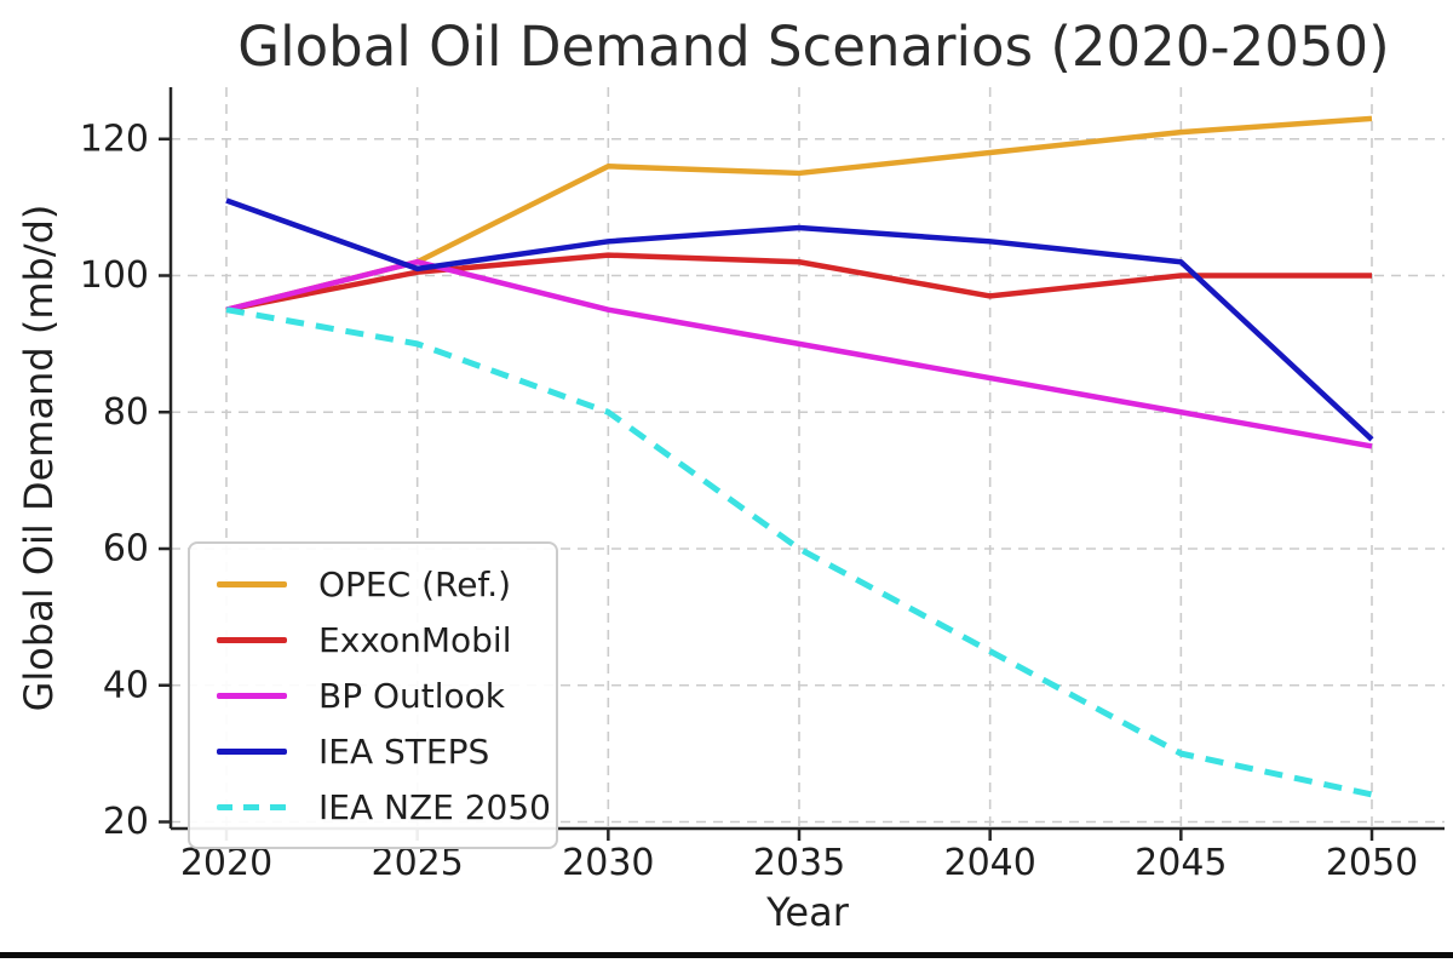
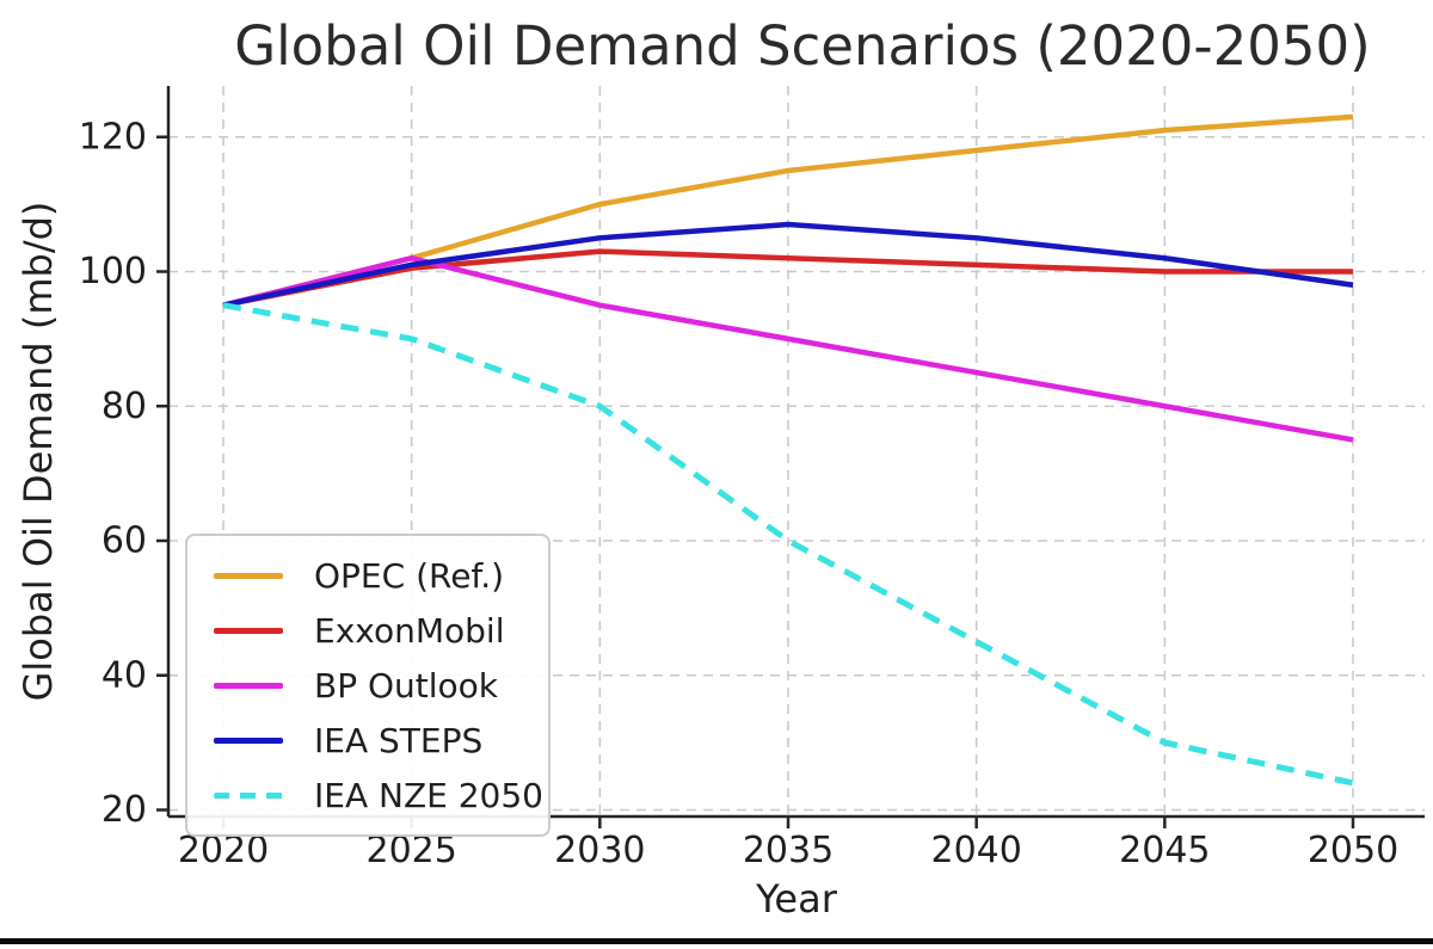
IEA STEPS/2020: 111 -> 95
OPEC (Ref.)/2030: 116 -> 110
ExxonMobil/2040: 97 -> 101
IEA STEPS/2050: 76 -> 98
